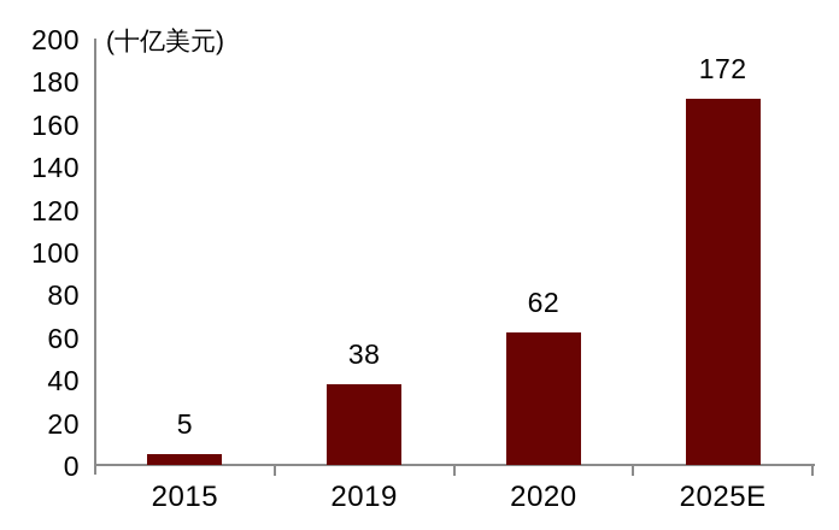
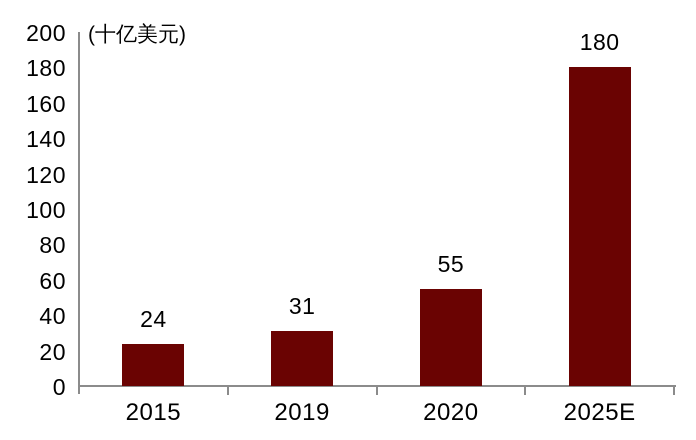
2015: 5 -> 24
2019: 38 -> 31
2020: 62 -> 55
2025E: 172 -> 180
